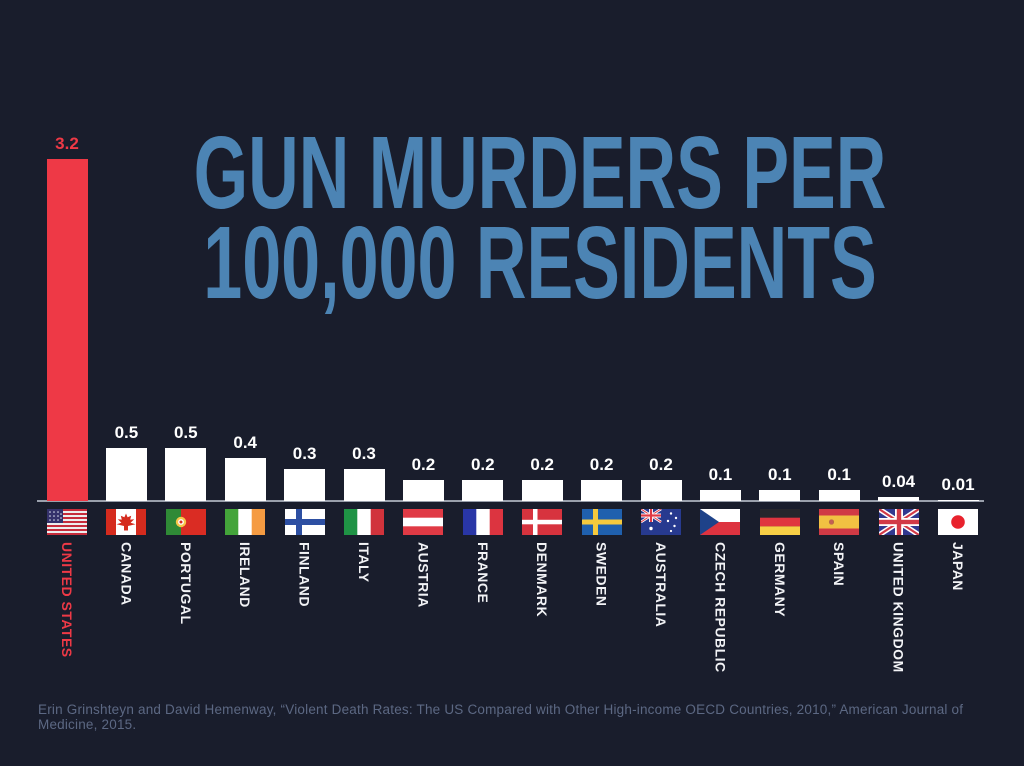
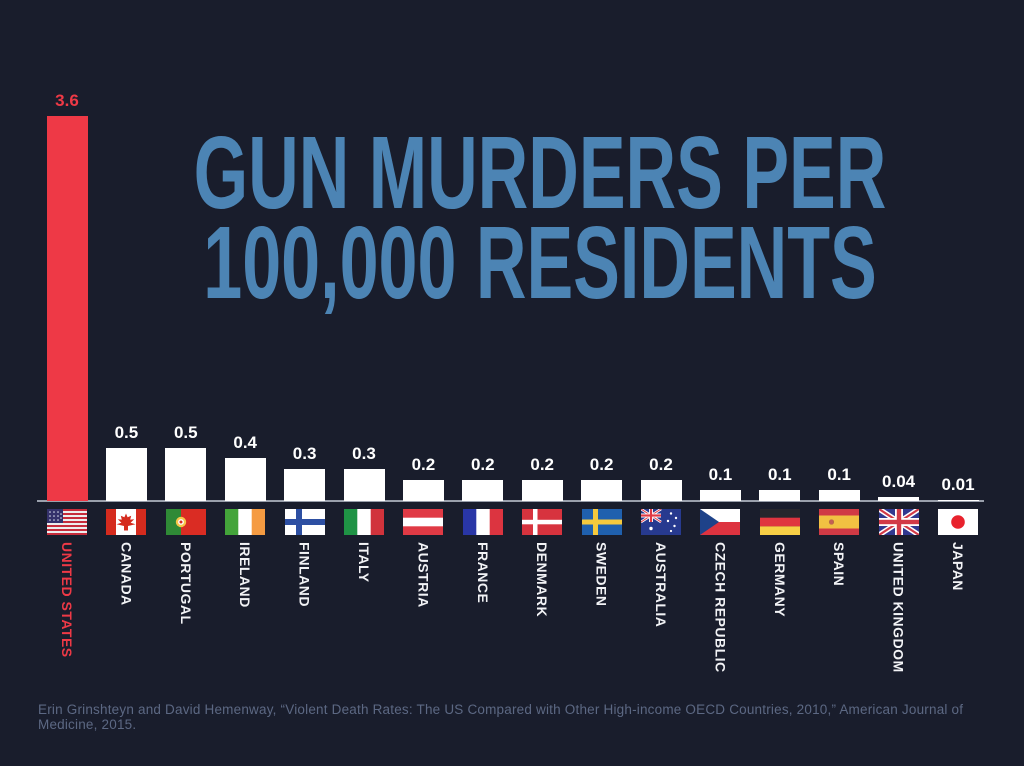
UNITED STATES: 3.2 -> 3.6
